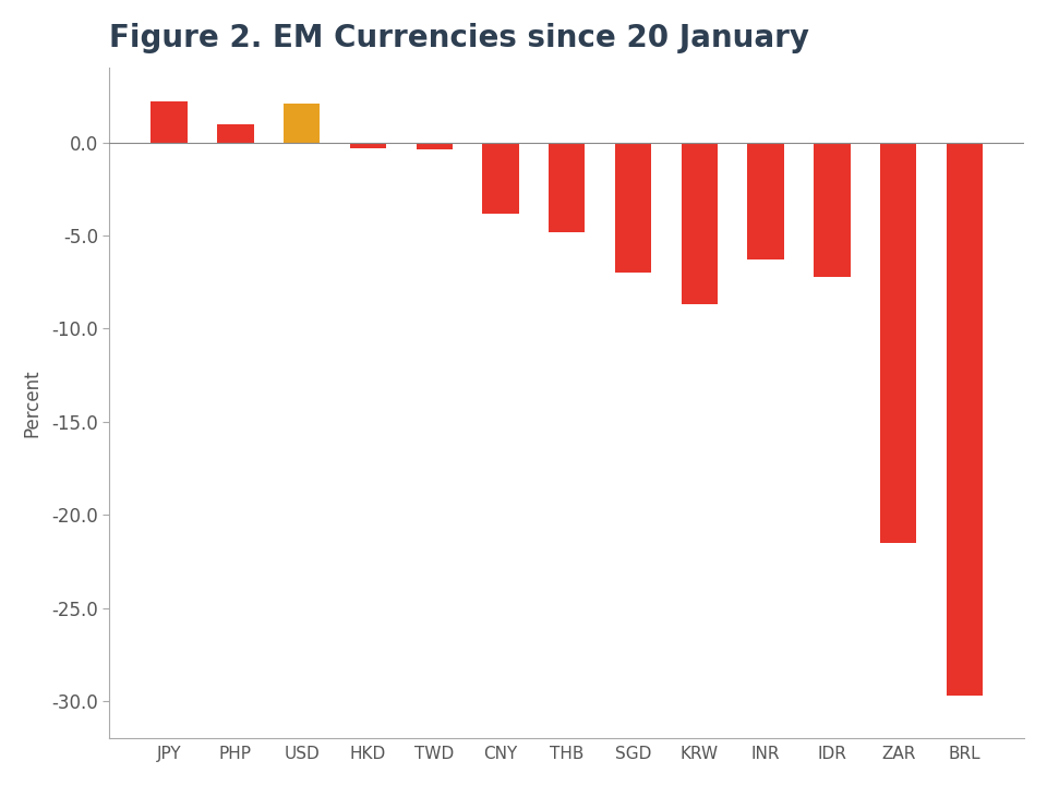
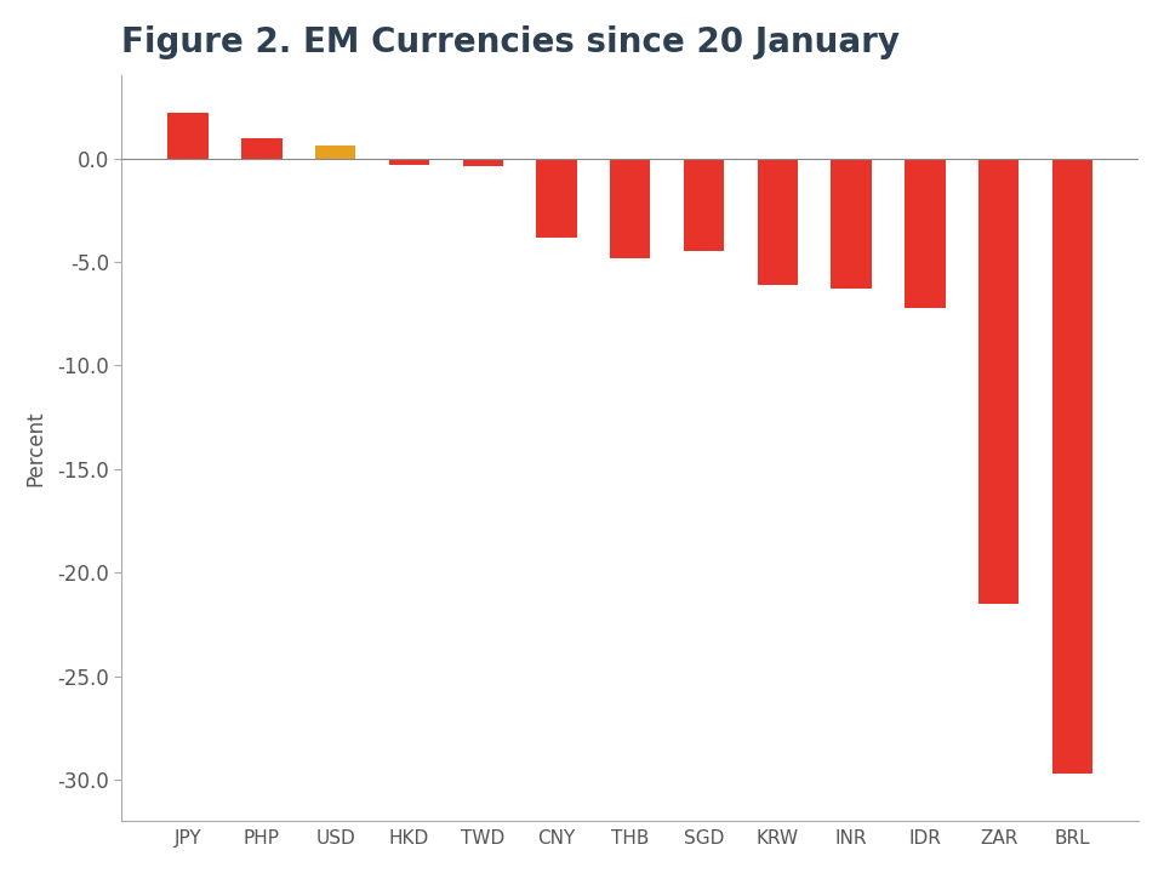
USD: 2.1 -> 0.6
SGD: -7.0 -> -4.5
KRW: -8.7 -> -6.1
